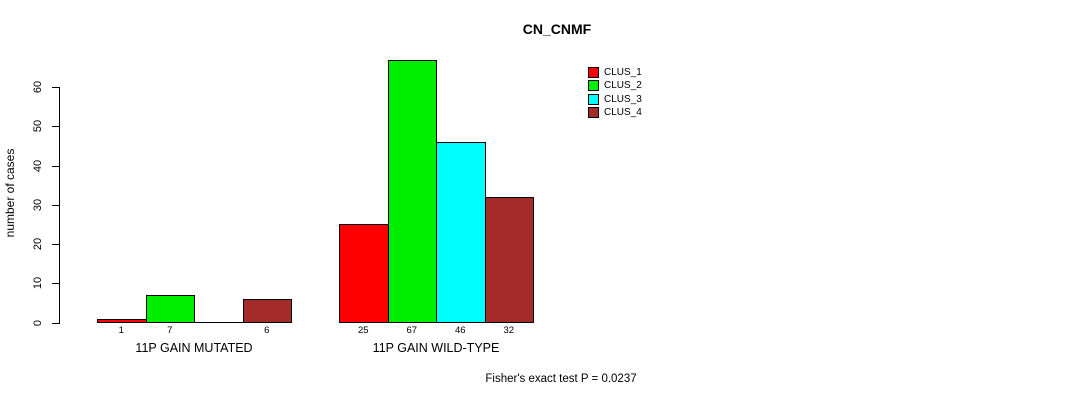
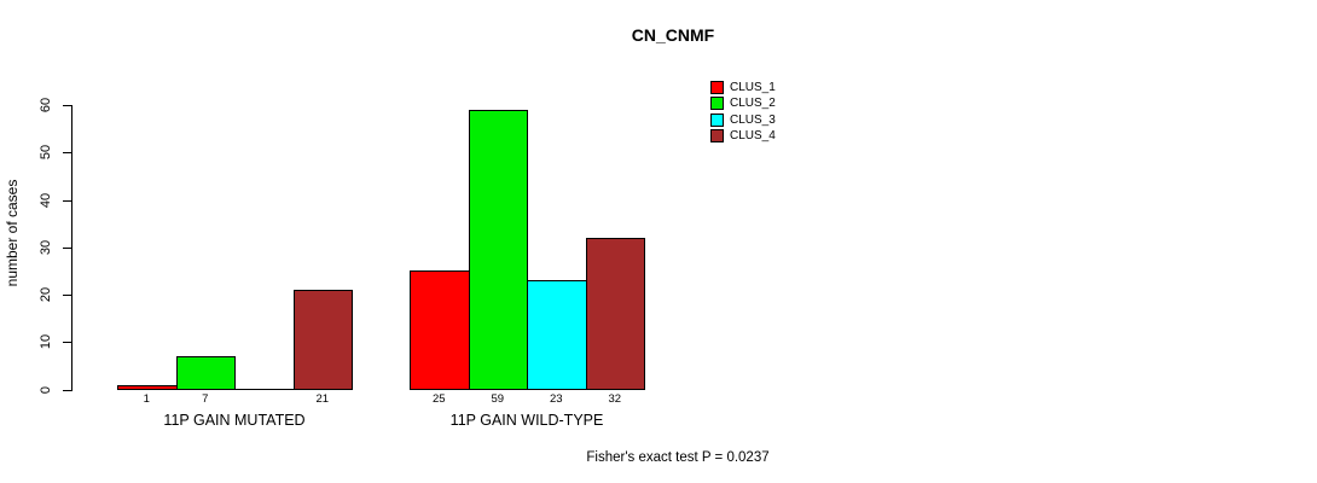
CLUS_4/11P GAIN MUTATED: 6 -> 21
CLUS_2/11P GAIN WILD-TYPE: 67 -> 59
CLUS_3/11P GAIN WILD-TYPE: 46 -> 23
